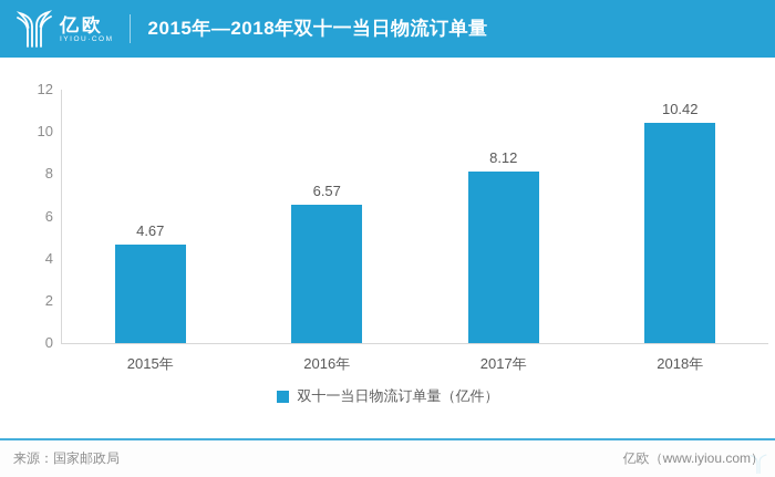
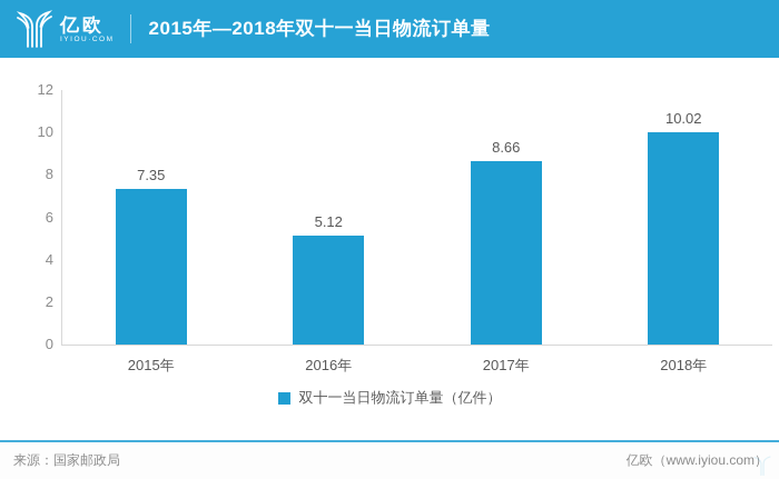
2015年: 4.67 -> 7.35
2016年: 6.57 -> 5.12
2017年: 8.12 -> 8.66
2018年: 10.42 -> 10.02
